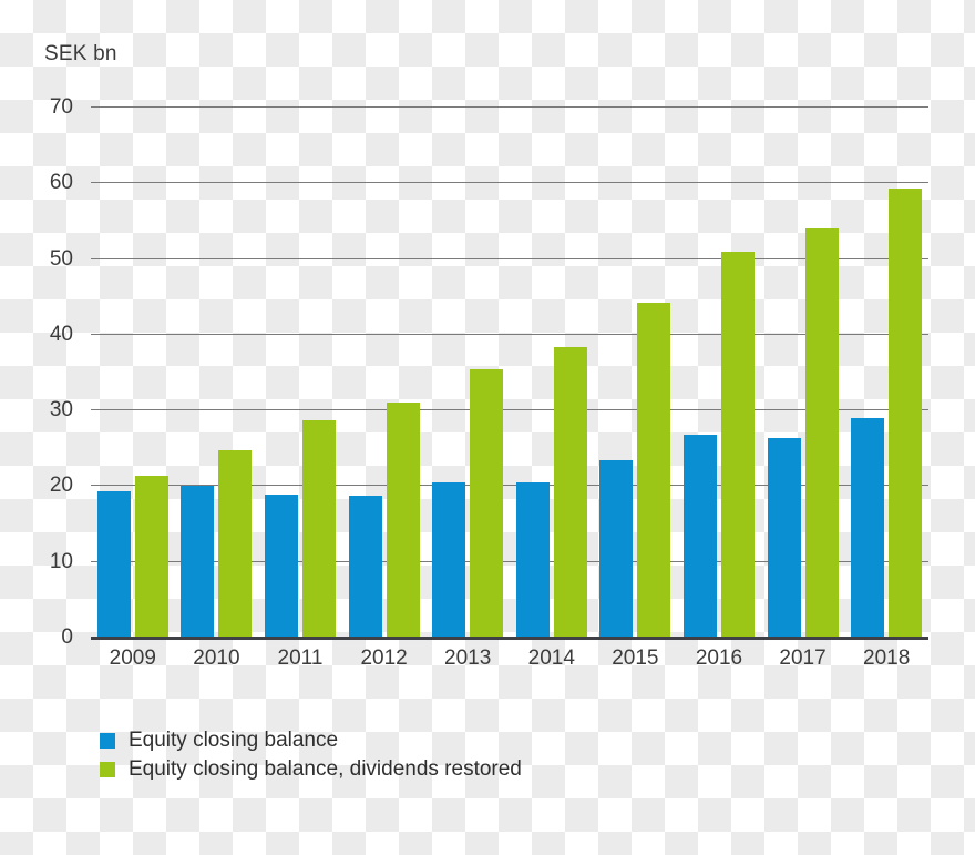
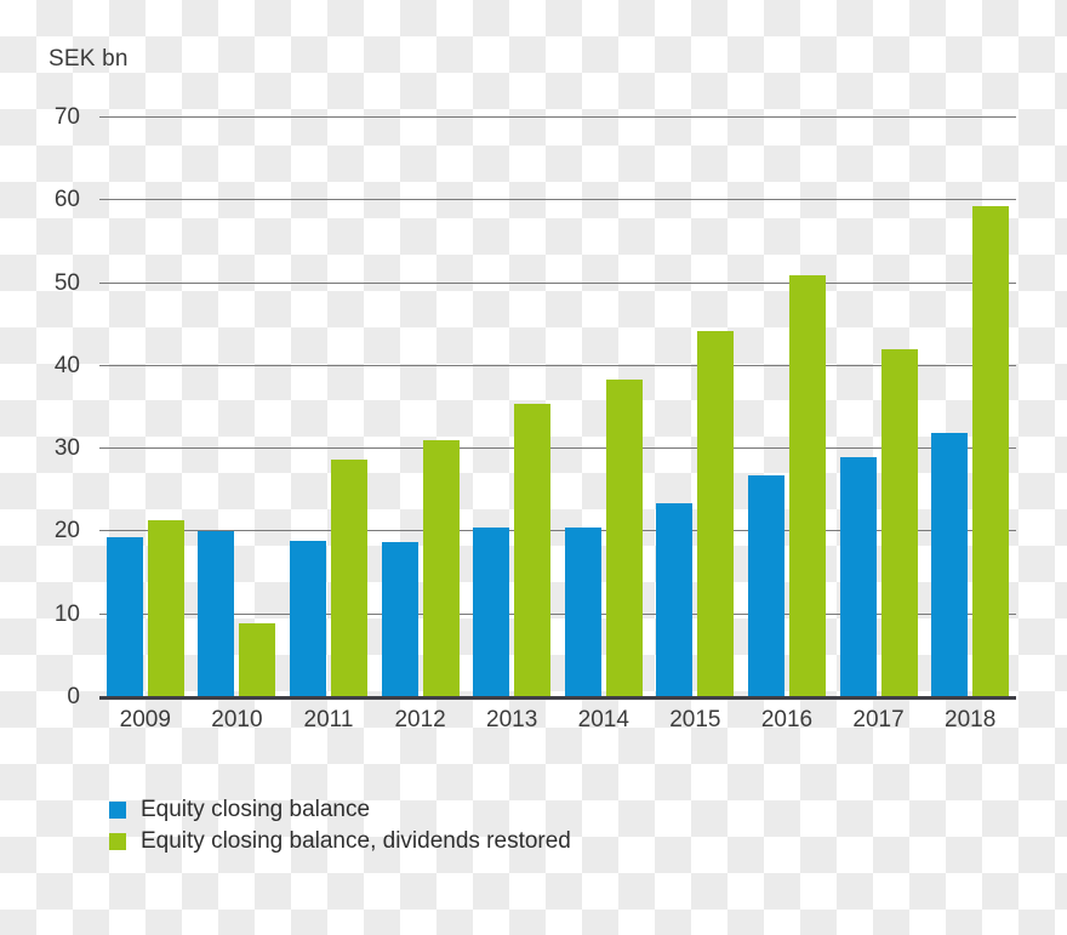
Equity closing balance, dividends restored/2010: 25 -> 9
Equity closing balance/2017: 26 -> 29
Equity closing balance, dividends restored/2017: 54 -> 42
Equity closing balance/2018: 29 -> 32
